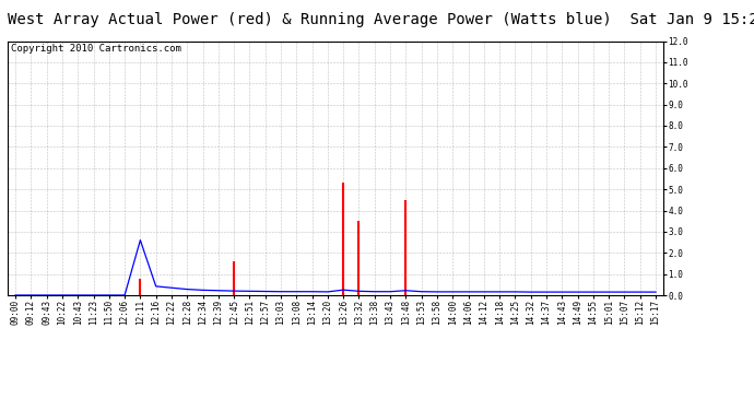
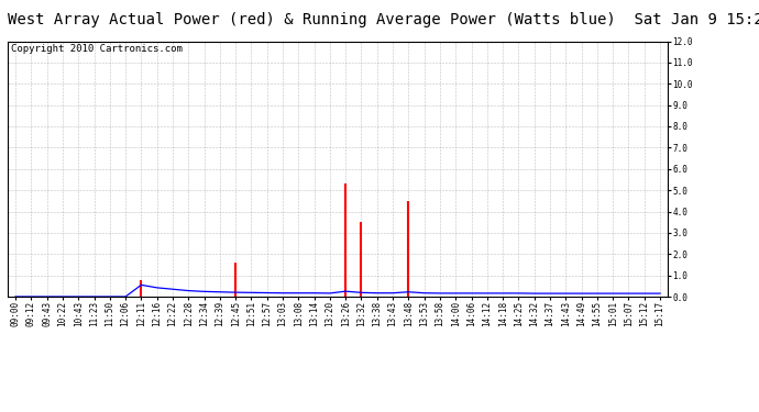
12:11: 2.6 -> 0.6
